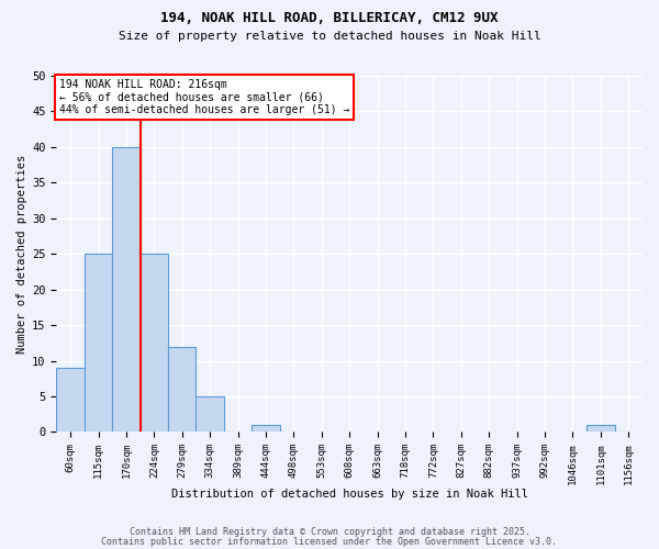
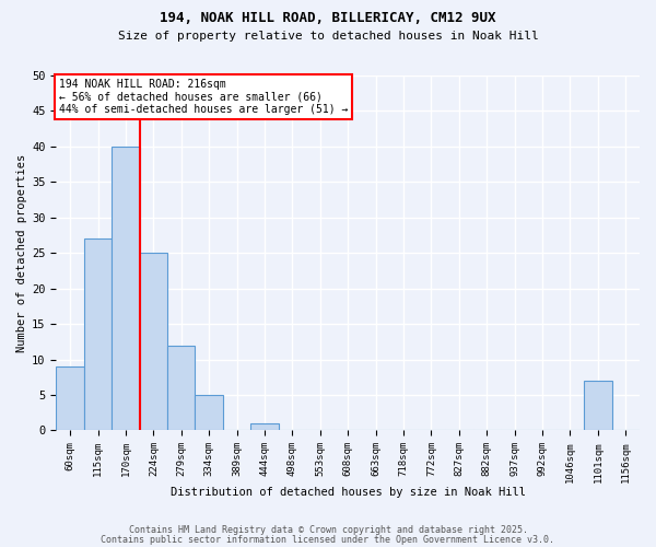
115sqm: 25 -> 27
1101sqm: 1 -> 7
